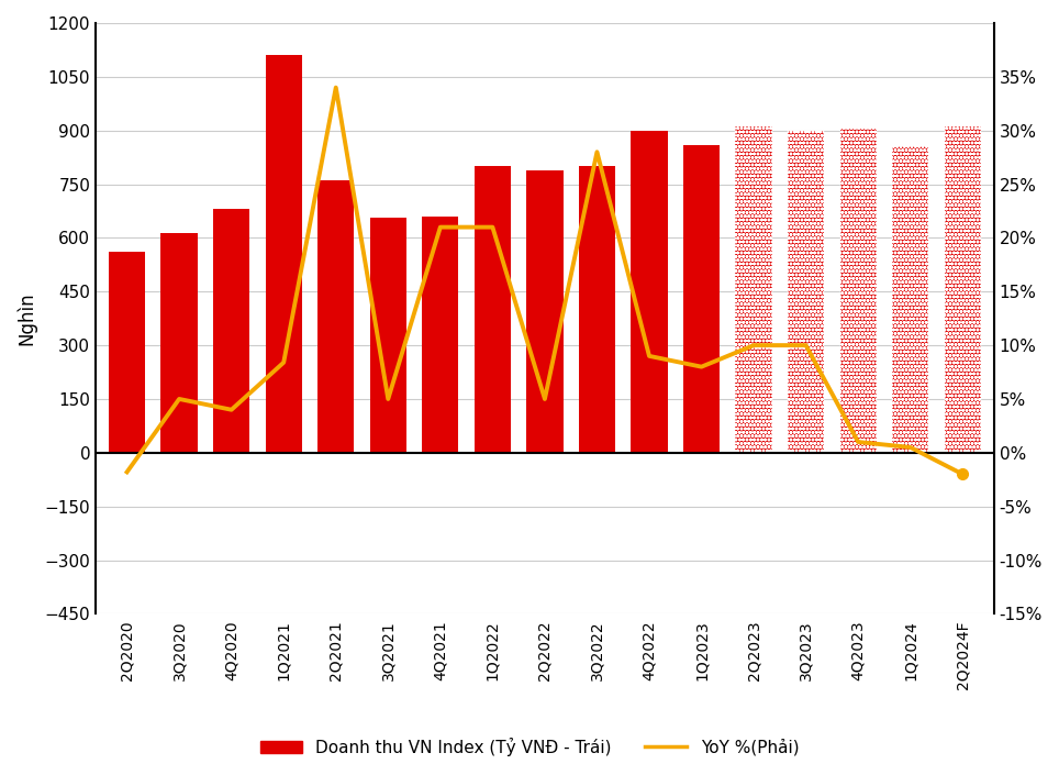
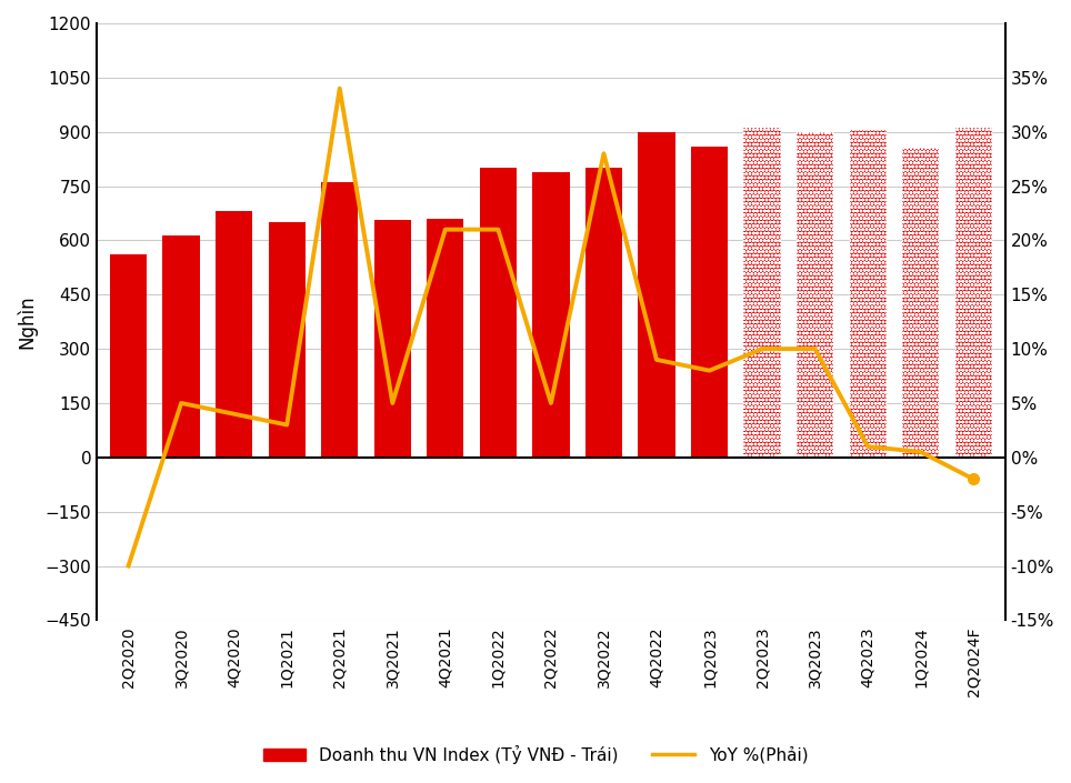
YoY %(Phải)/2Q2020: -1.8% -> -10.0%
Doanh thu VN Index (Tỷ VNĐ - Trái)/1Q2021: 1110 -> 650
YoY %(Phải)/1Q2021: 8.4% -> 3.0%
